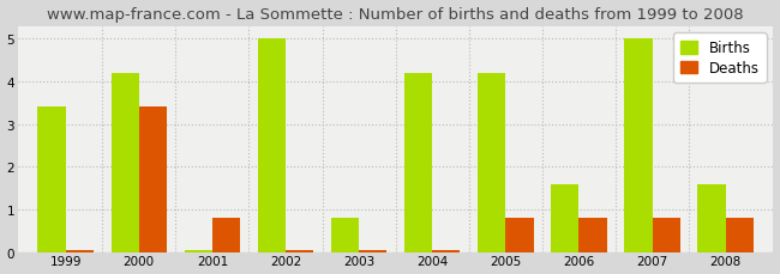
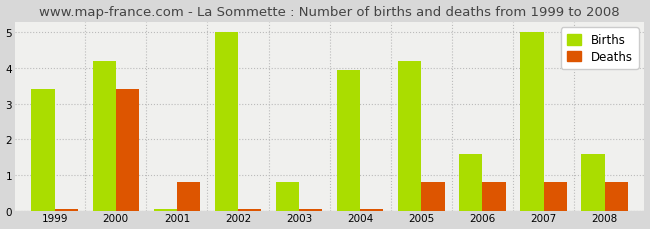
Births/2004: 4.20 -> 3.95
